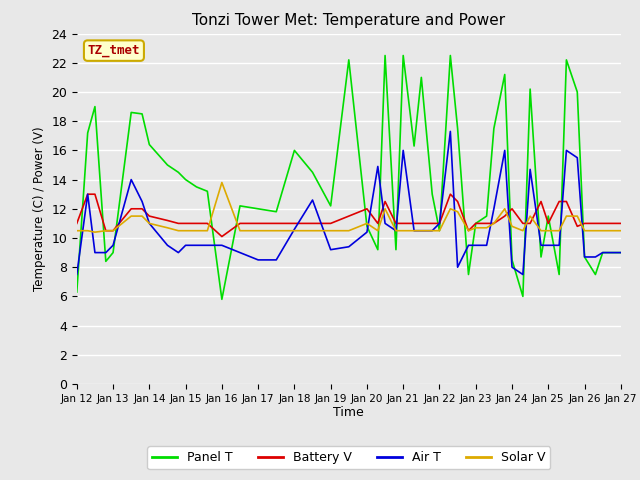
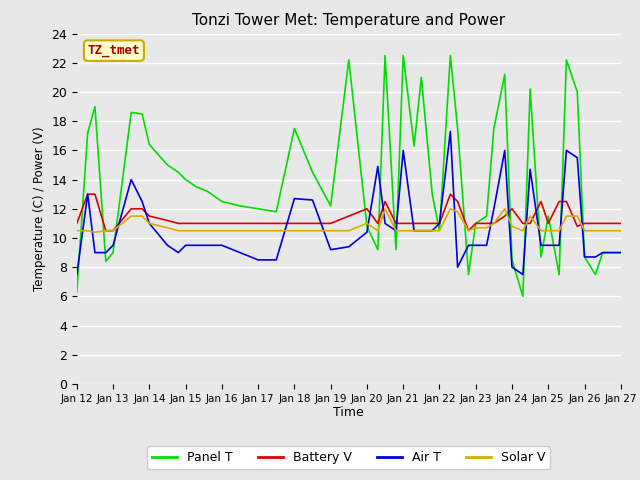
Panel T/Jan 16: 5.8 -> 12.5
Battery V/Jan 16: 10.1 -> 11.0
Solar V/Jan 16: 13.8 -> 10.5
Panel T/Jan 18: 16.0 -> 17.5
Air T/Jan 18: 10.6 -> 12.7
